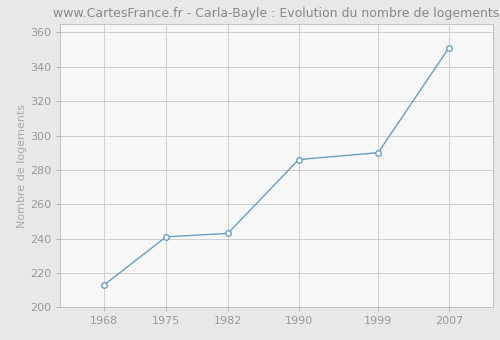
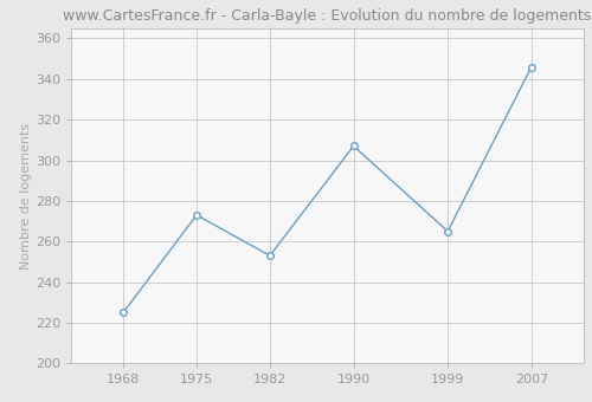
1968: 213 -> 225
1975: 241 -> 273
1982: 243 -> 253
1990: 286 -> 307
1999: 290 -> 265
2007: 351 -> 346
